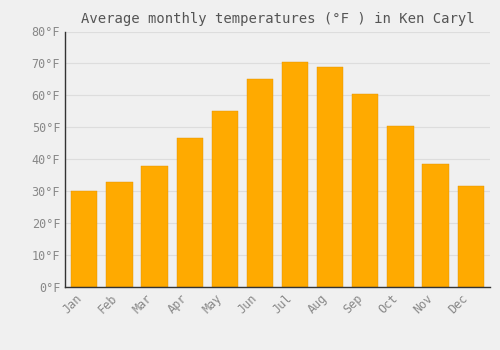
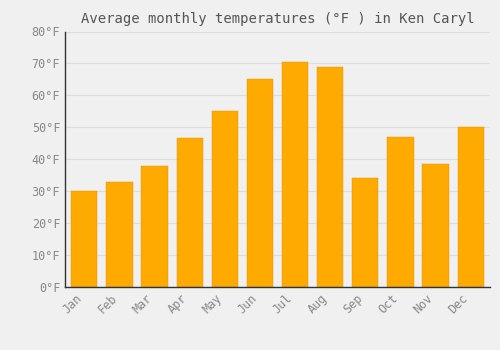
Sep: 60.5°F -> 34.0°F
Oct: 50.5°F -> 47.0°F
Dec: 31.5°F -> 50.0°F
